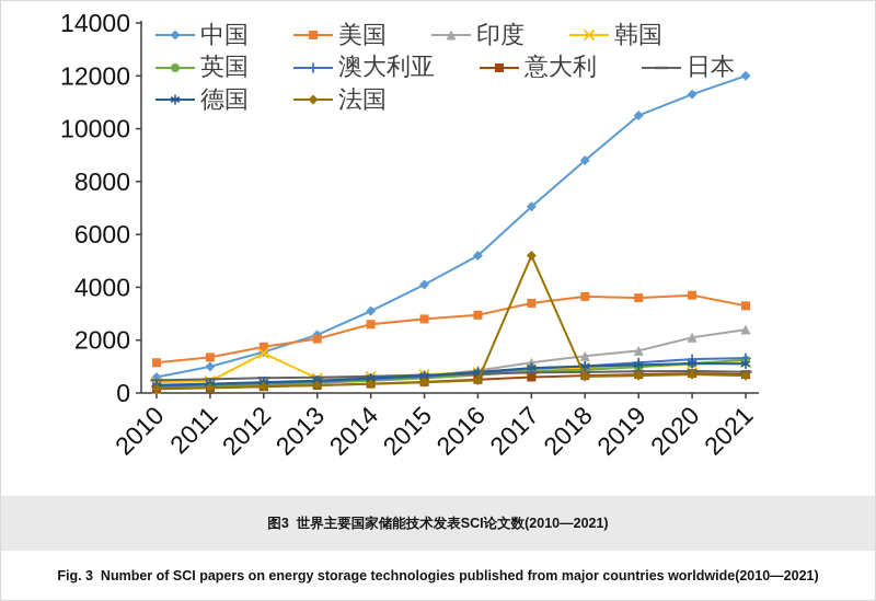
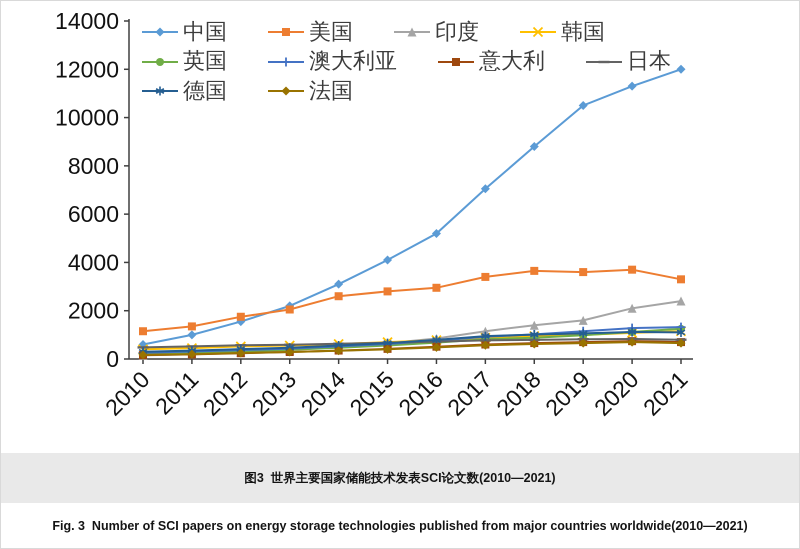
韩国/2012: 1500 -> 500
法国/2017: 5200 -> 600
